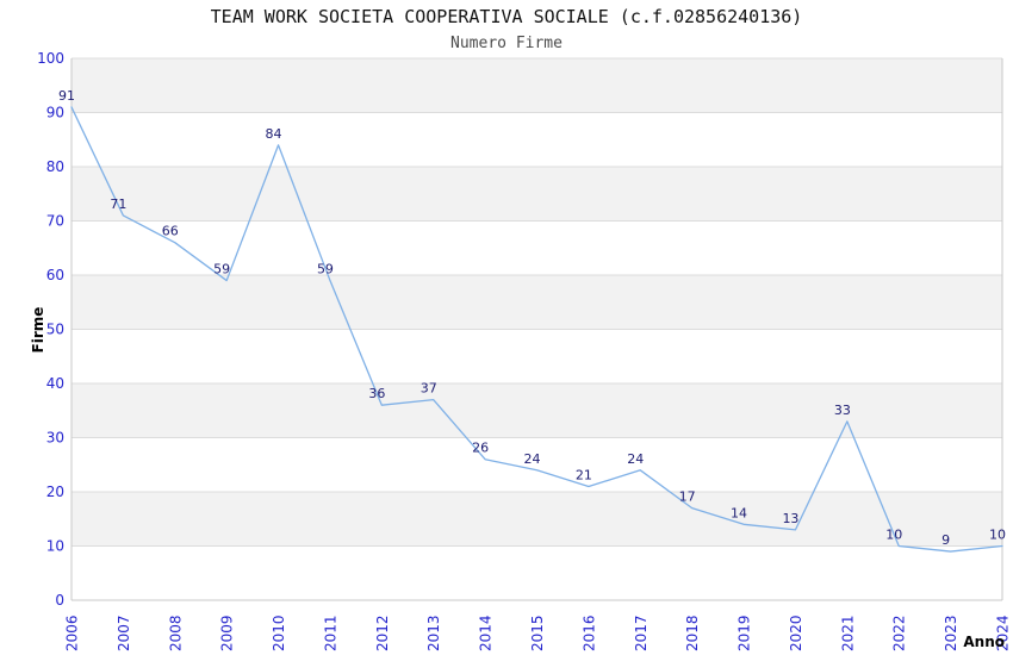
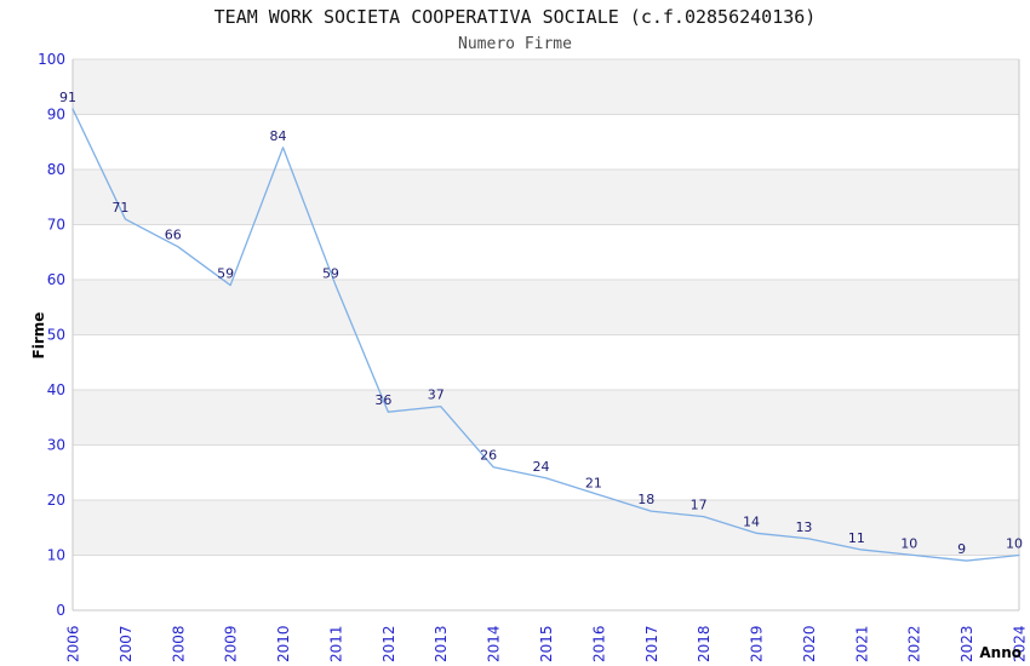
2017: 24 -> 18
2021: 33 -> 11
